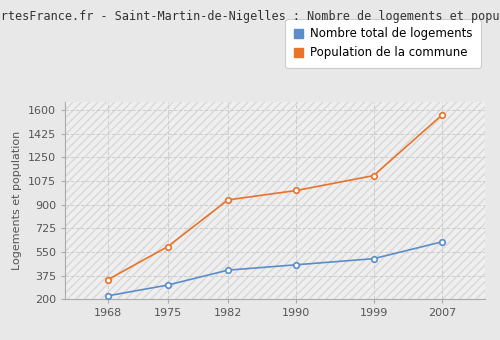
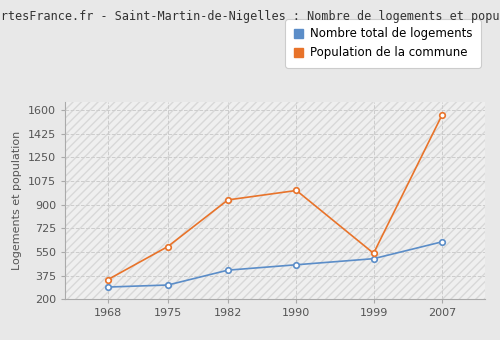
Nombre total de logements/1968: 220 -> 290
Population de la commune/1999: 1120 -> 540
